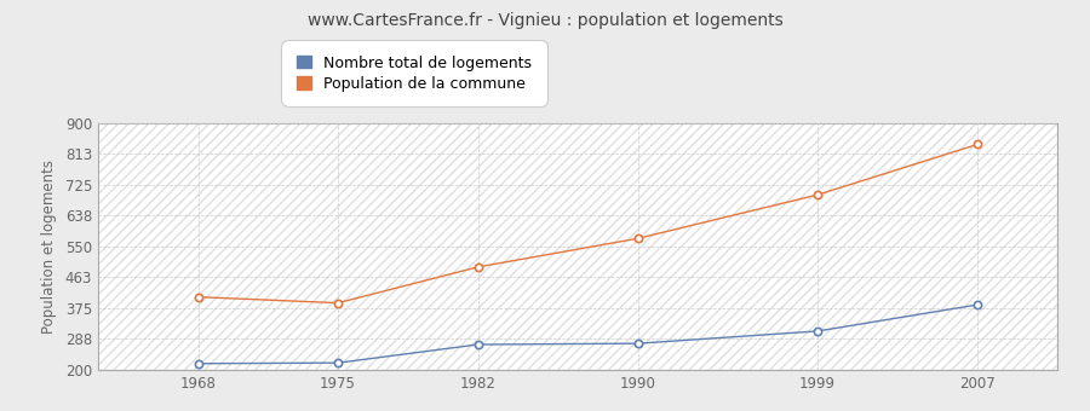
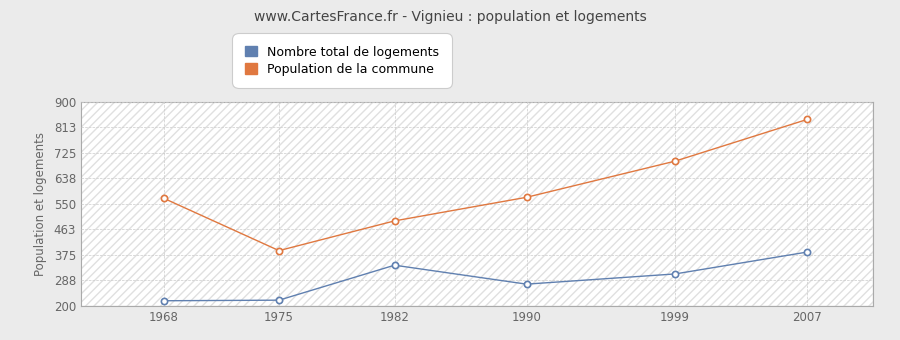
Population de la commune/1968: 407 -> 570
Nombre total de logements/1982: 272 -> 340
